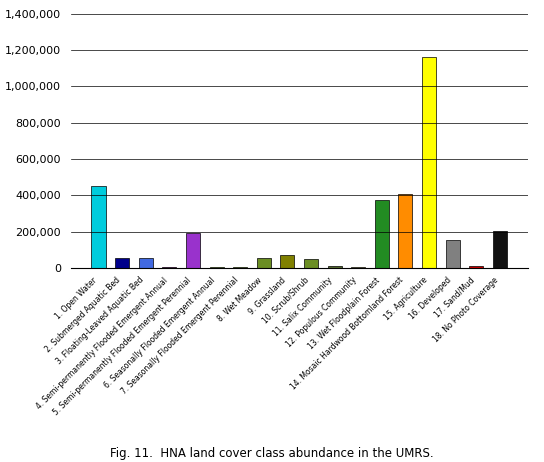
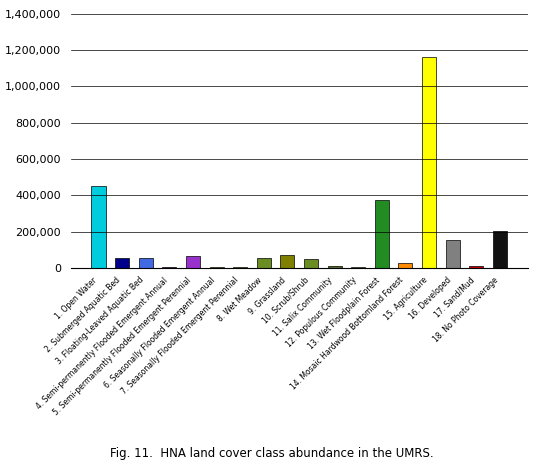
5. Semi-permanently Flooded Emergent Perennial: 190,000 -> 60,000
14. Mosaic Hardwood Bottomland Forest: 410,000 -> 20,000
